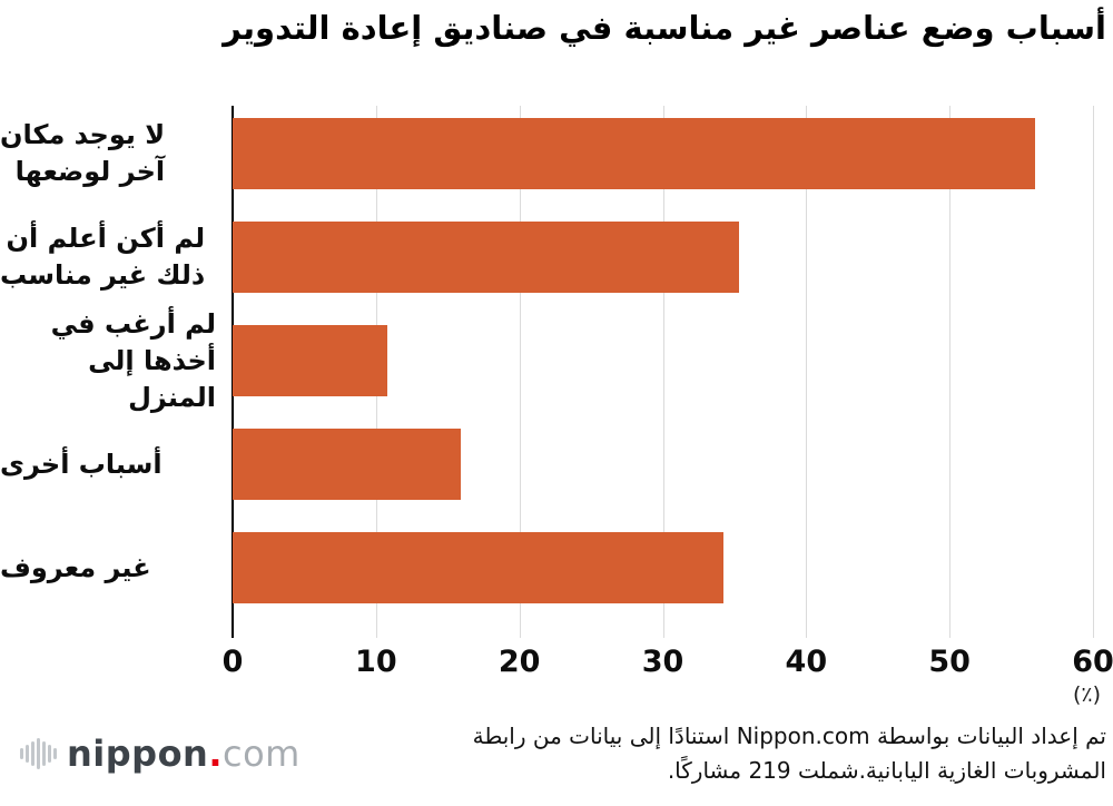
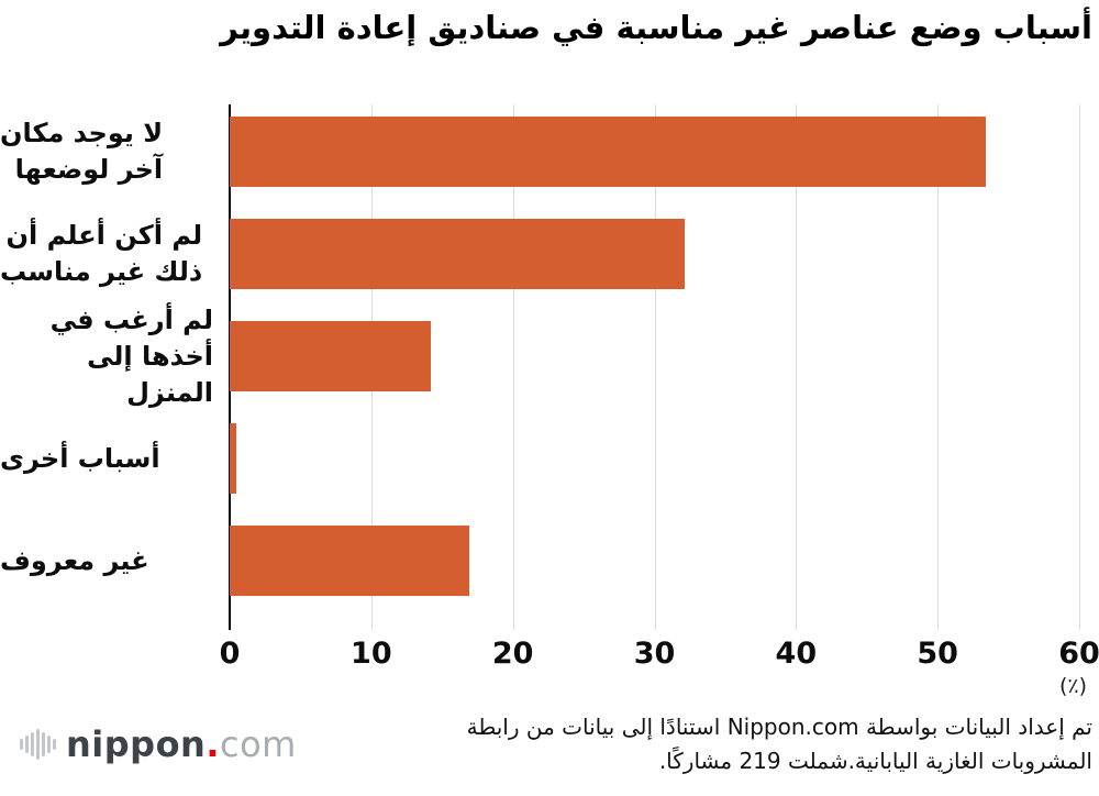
لا يوجد مكان آخر لوضعها: 56.0 -> 53.4
لم أكن أعلم أن ذلك غير مناسب: 35.3 -> 32.1
لم أرغب في أخذها إلى المنزل: 10.8 -> 14.2
أسباب أخرى: 15.9 -> 0.5
غير معروف: 34.2 -> 16.9
